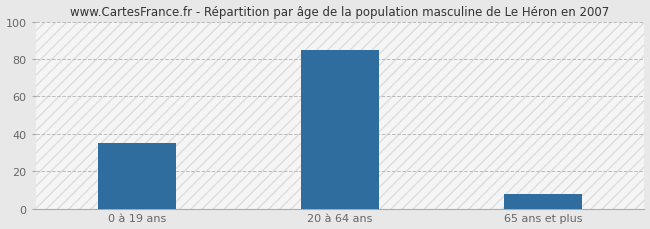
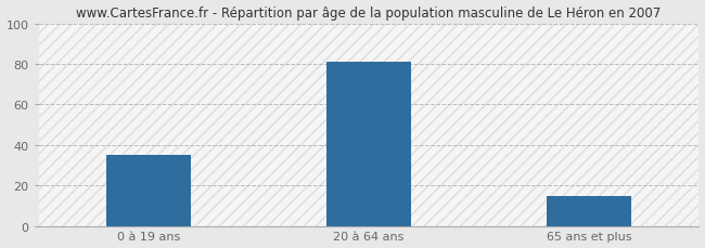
20 à 64 ans: 85 -> 81
65 ans et plus: 8 -> 15
